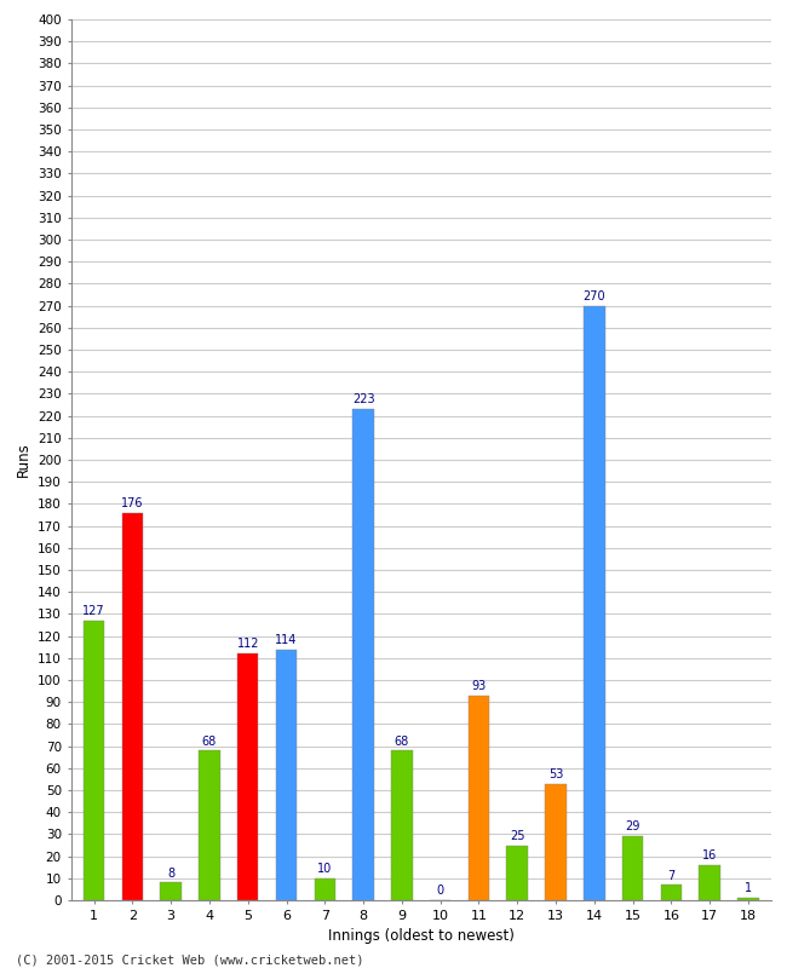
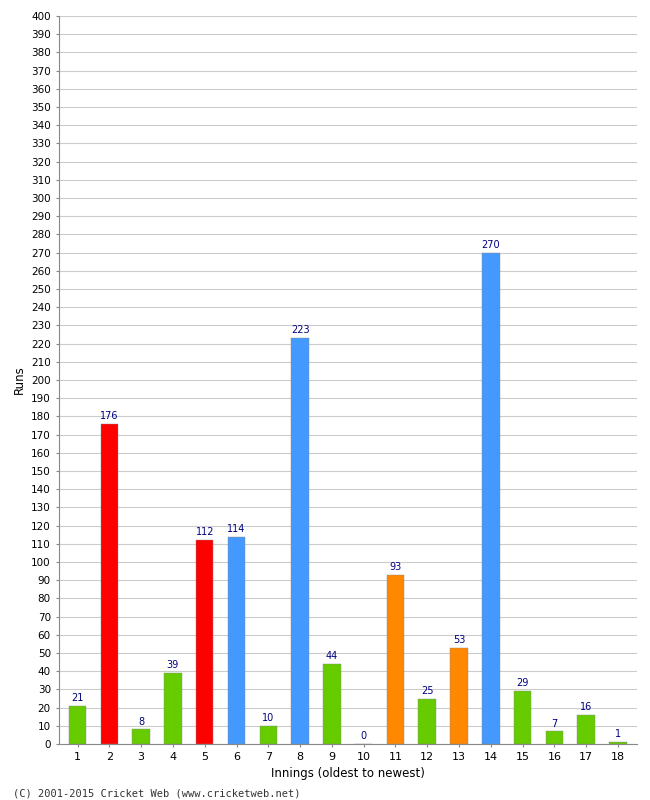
1: 127 -> 21
4: 68 -> 39
9: 68 -> 44
